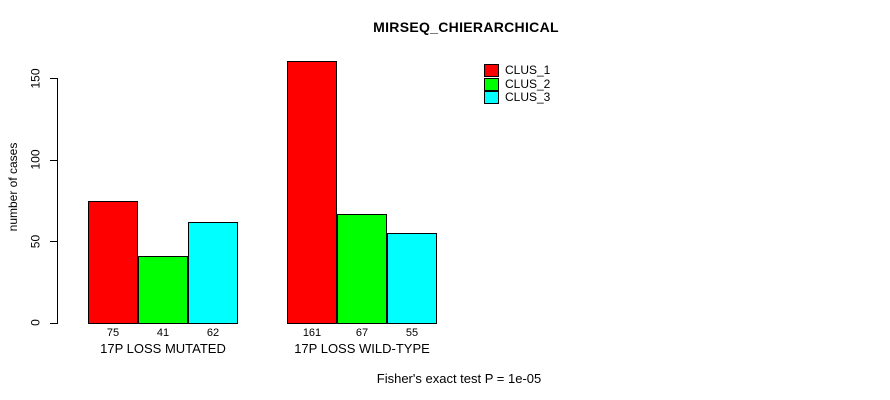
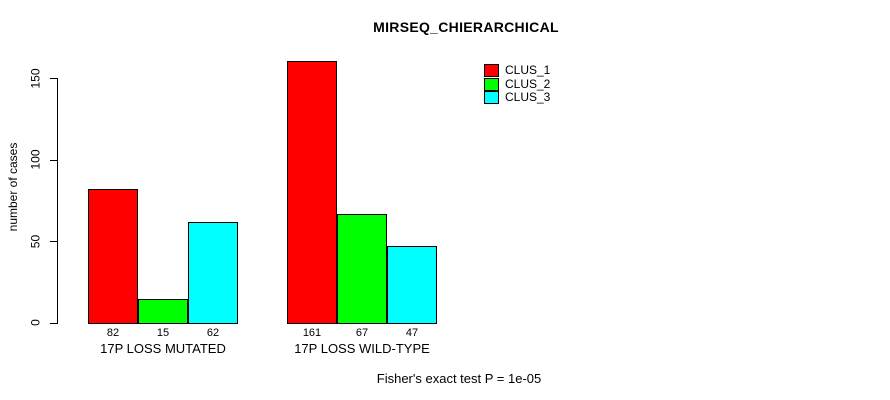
CLUS_1/17P LOSS MUTATED: 75 -> 82
CLUS_2/17P LOSS MUTATED: 41 -> 15
CLUS_3/17P LOSS WILD-TYPE: 55 -> 47
